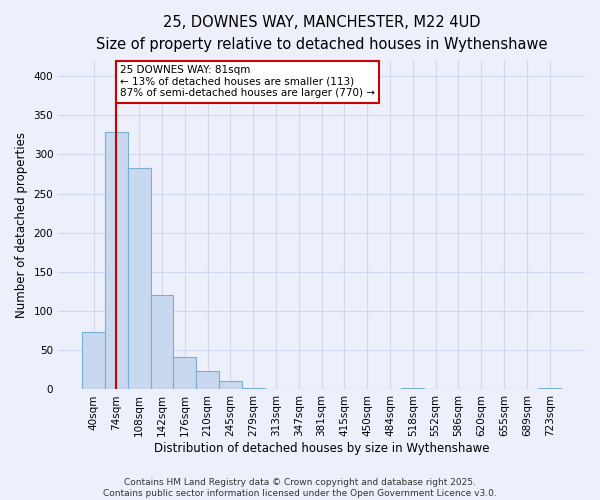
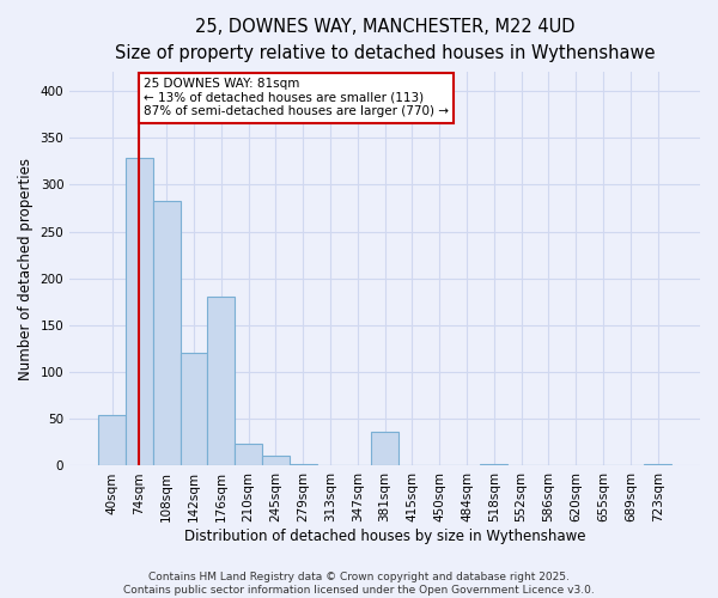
40sqm: 73 -> 54
176sqm: 42 -> 180
381sqm: 1 -> 36
